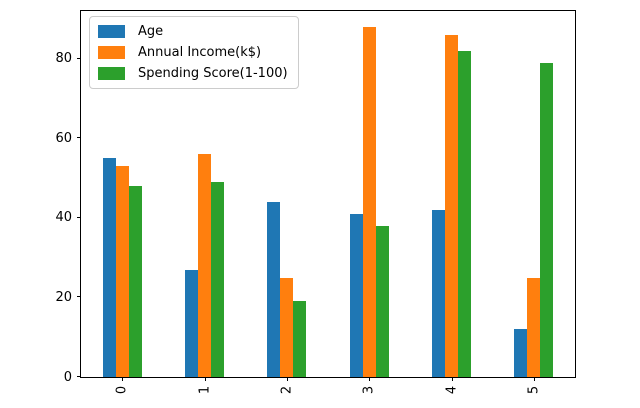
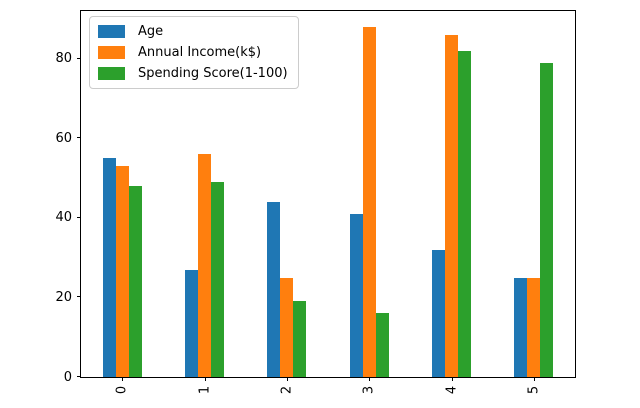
Spending Score(1-100)/3: 38 -> 16
Age/4: 42 -> 32
Age/5: 12 -> 25
